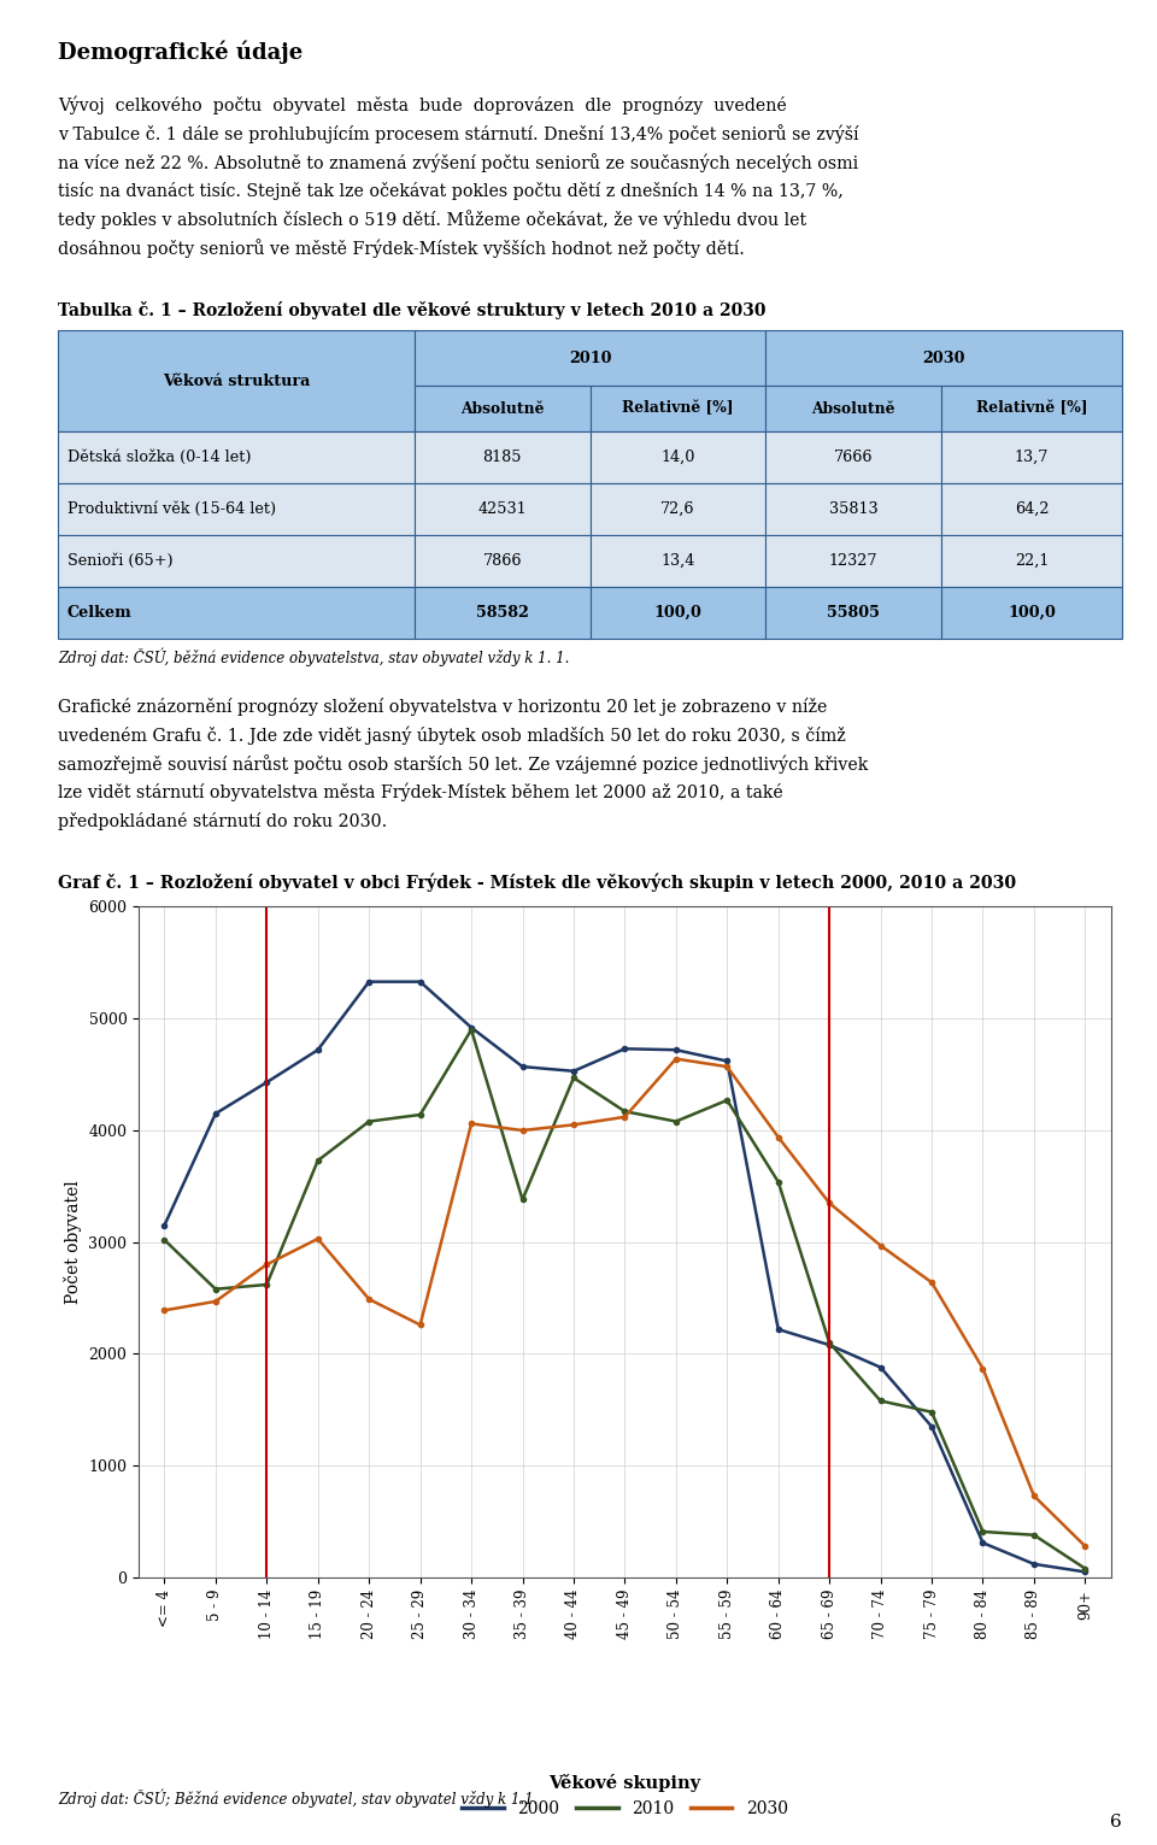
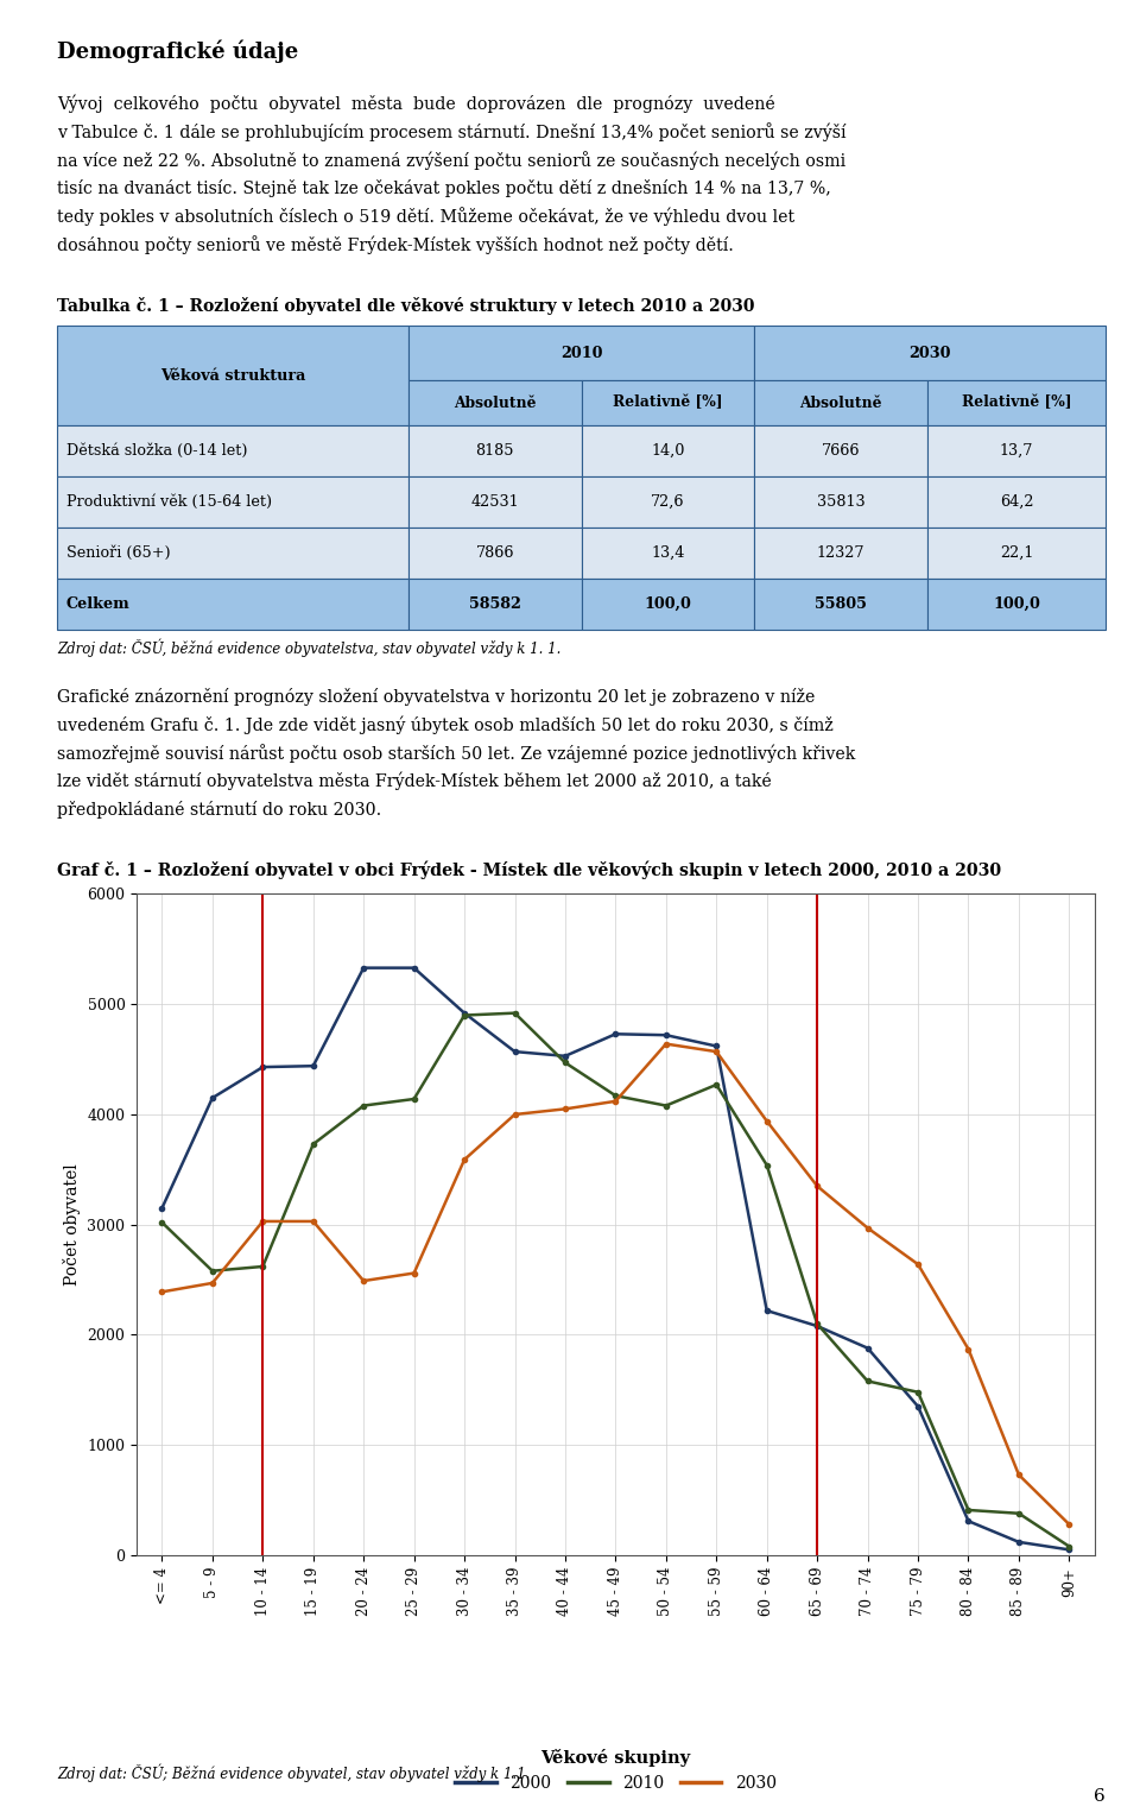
2030/10 - 14: 2800 -> 3030
2000/15 - 19: 4720 -> 4440
2030/25 - 29: 2260 -> 2560
2030/30 - 34: 4060 -> 3590
2010/35 - 39: 3380 -> 4920
